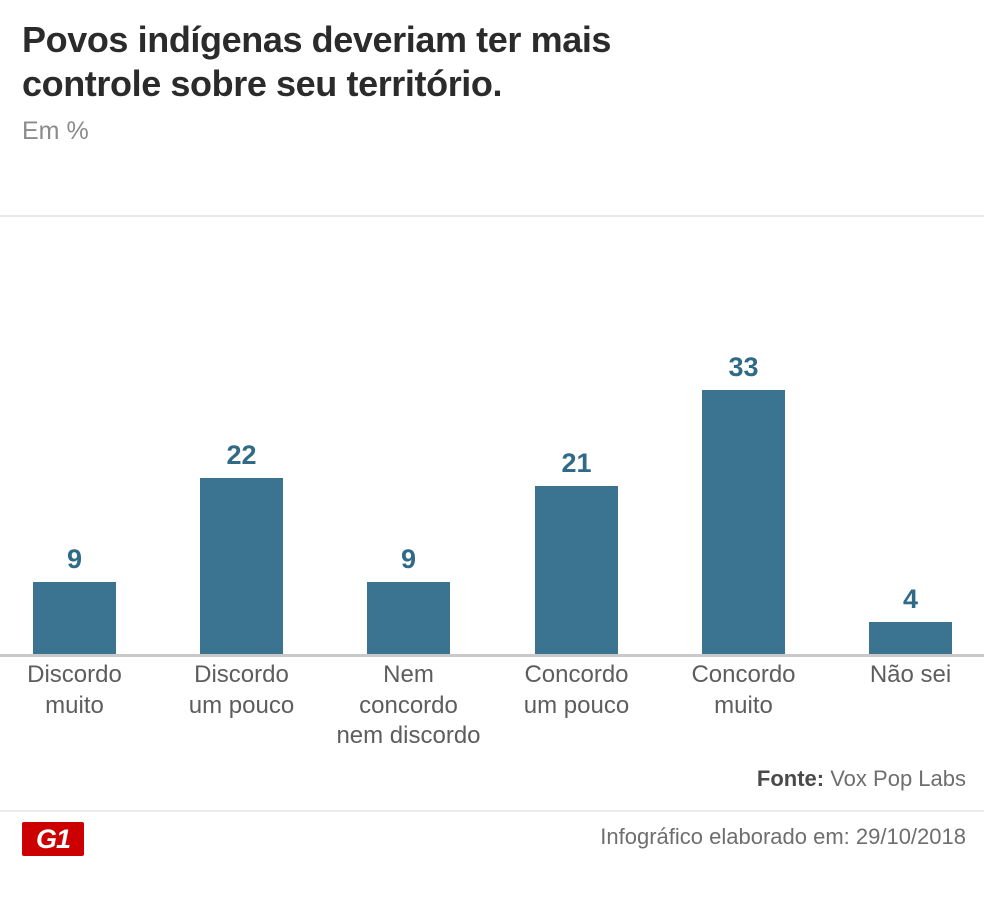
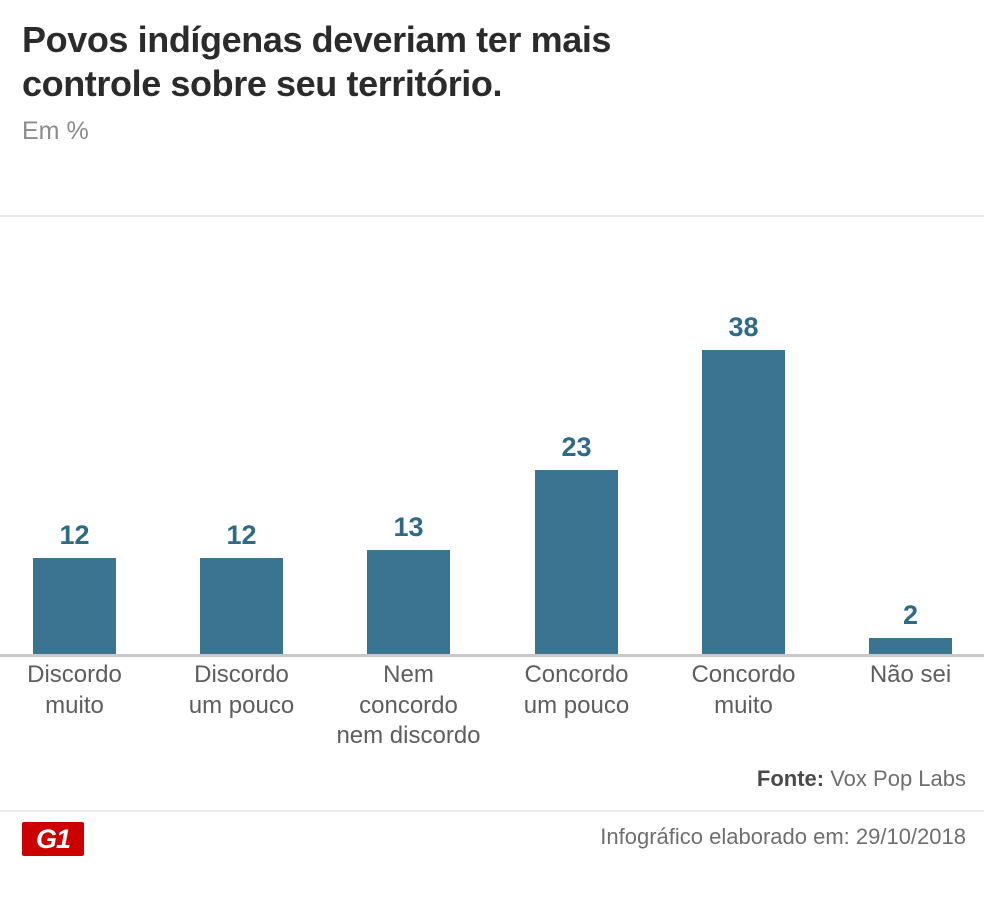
Discordo muito: 9 -> 12
Discordo um pouco: 22 -> 12
Nem concordo nem discordo: 9 -> 13
Concordo um pouco: 21 -> 23
Concordo muito: 33 -> 38
Não sei: 4 -> 2
